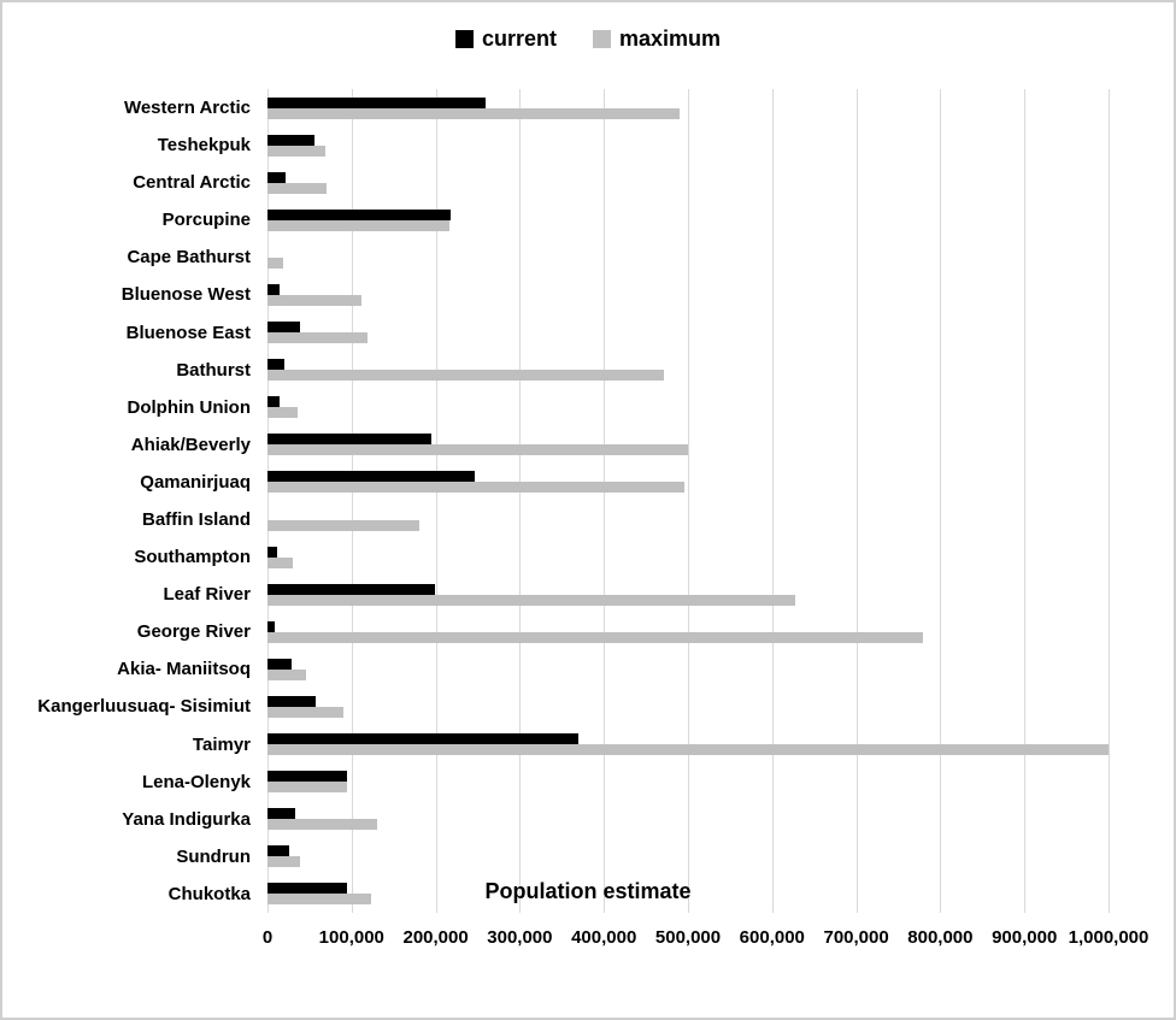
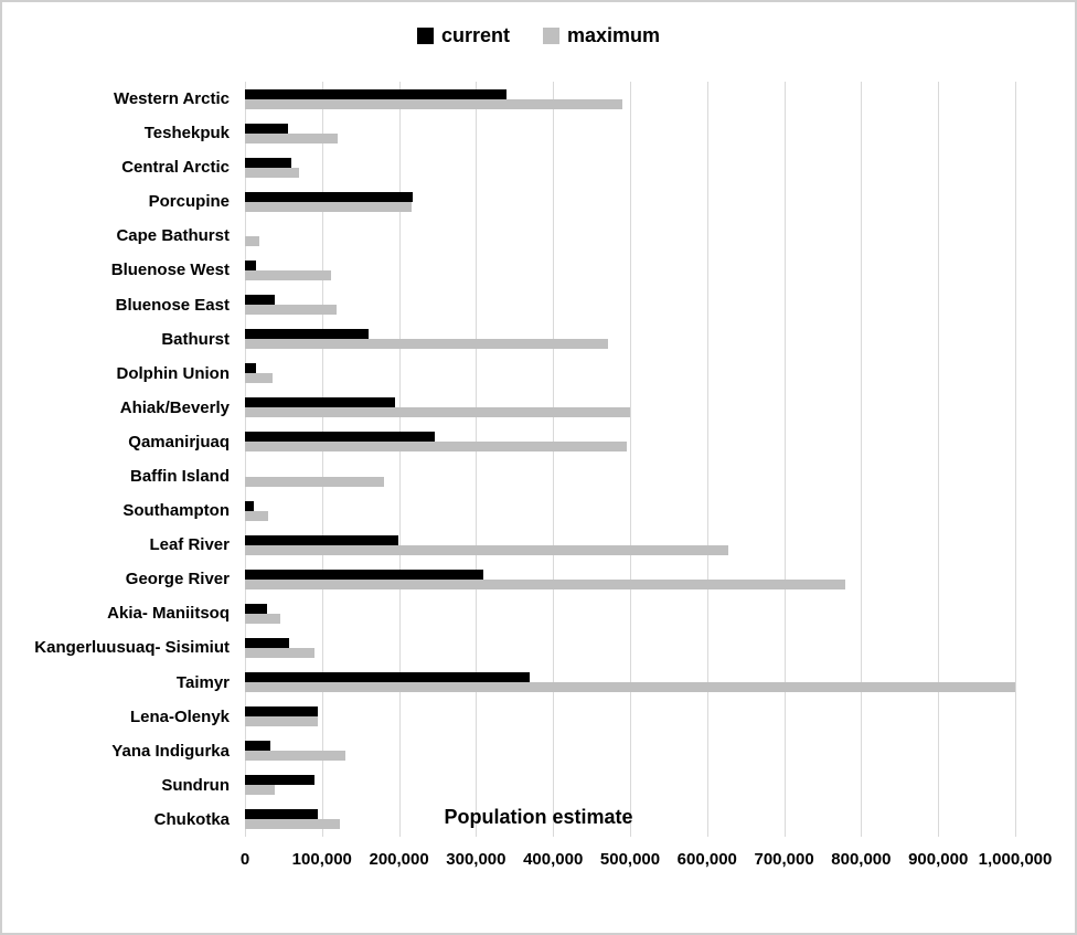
current/Western Arctic: 260000 -> 340000
maximum/Teshekpuk: 70000 -> 120000
current/Central Arctic: 20000 -> 60000
current/Bathurst: 20000 -> 160000
current/George River: 10000 -> 310000
current/Sundrun: 30000 -> 90000
